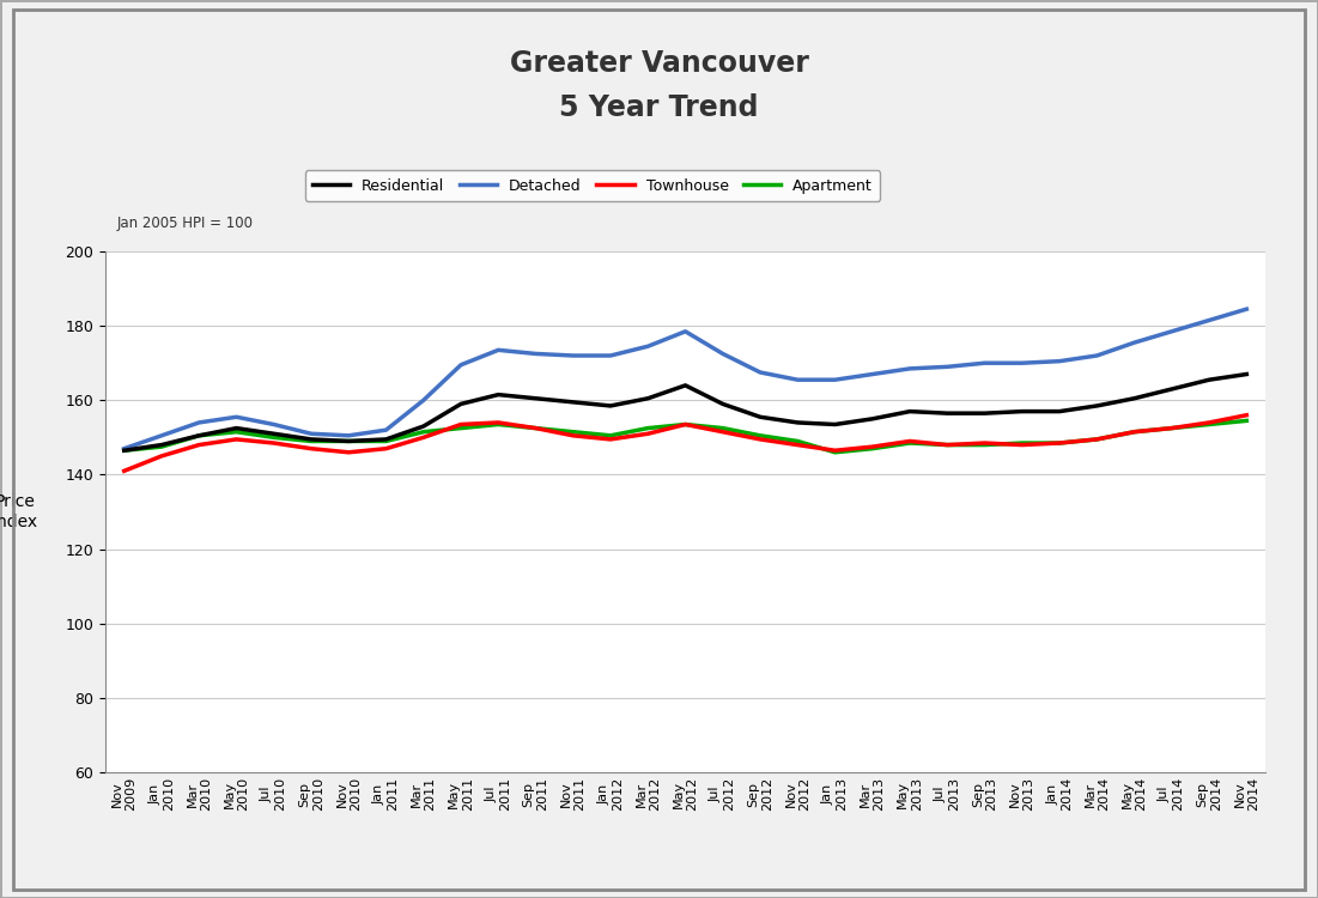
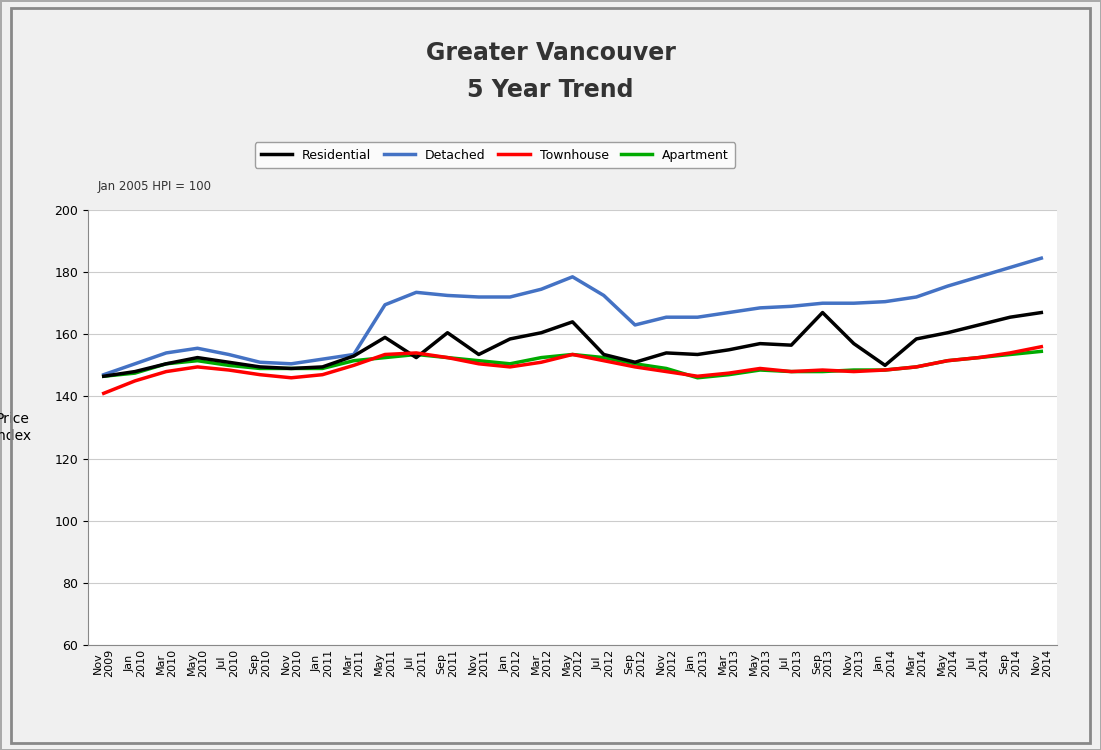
Detached/Mar 2011: 160.0 -> 153.5
Residential/Jul 2011: 161.5 -> 152.5
Residential/Nov 2011: 159.5 -> 153.5
Residential/Jul 2012: 159.0 -> 153.5
Residential/Sep 2012: 155.5 -> 151.0
Detached/Sep 2012: 167.5 -> 163.0
Residential/Sep 2013: 156.5 -> 167.0
Residential/Jan 2014: 157.0 -> 150.0
